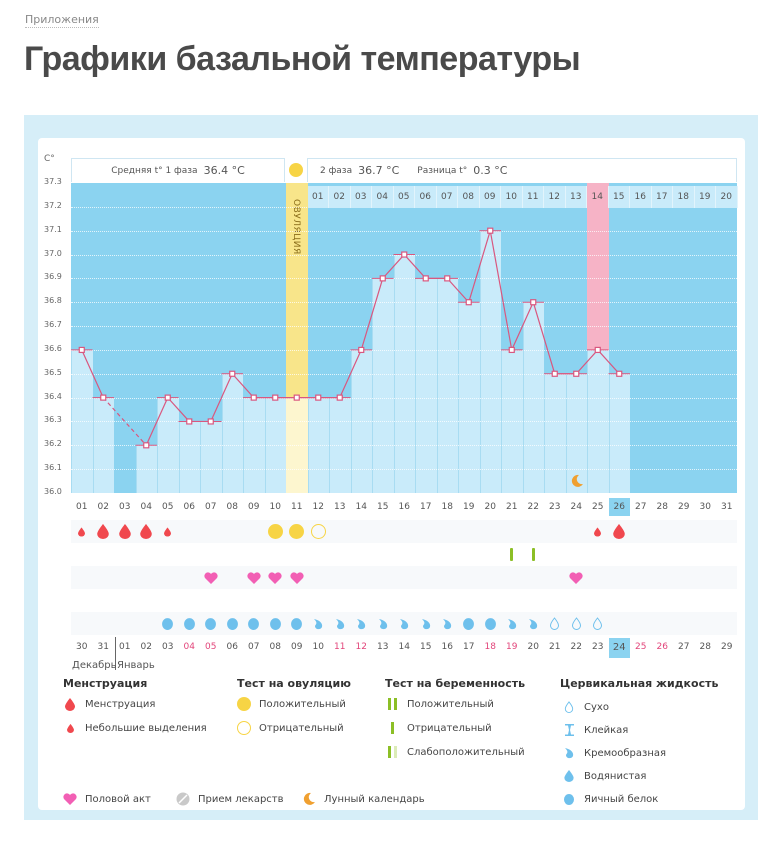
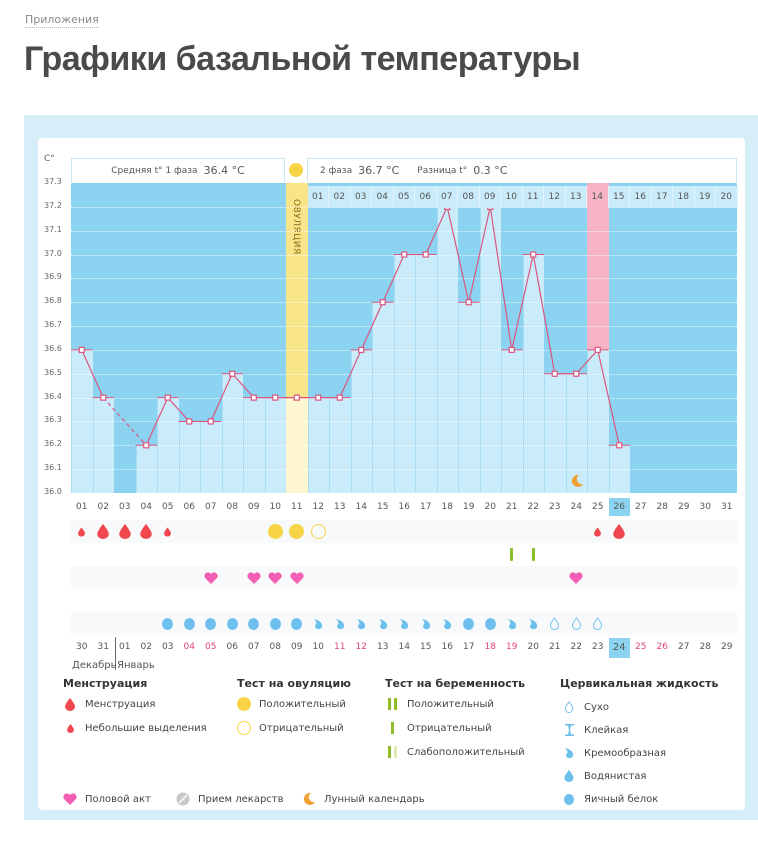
15: 36.9 -> 36.8
17: 36.9 -> 37.0
18: 36.9 -> 37.2
20: 37.1 -> 37.2
22: 36.8 -> 37.0
26: 36.5 -> 36.2
